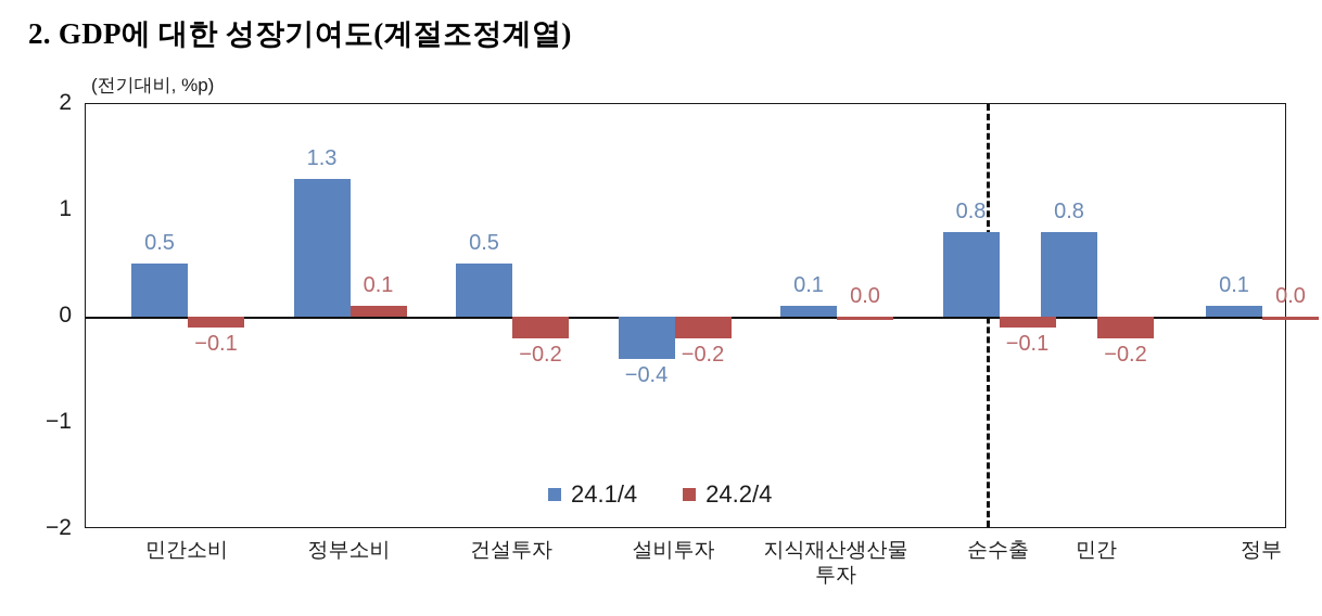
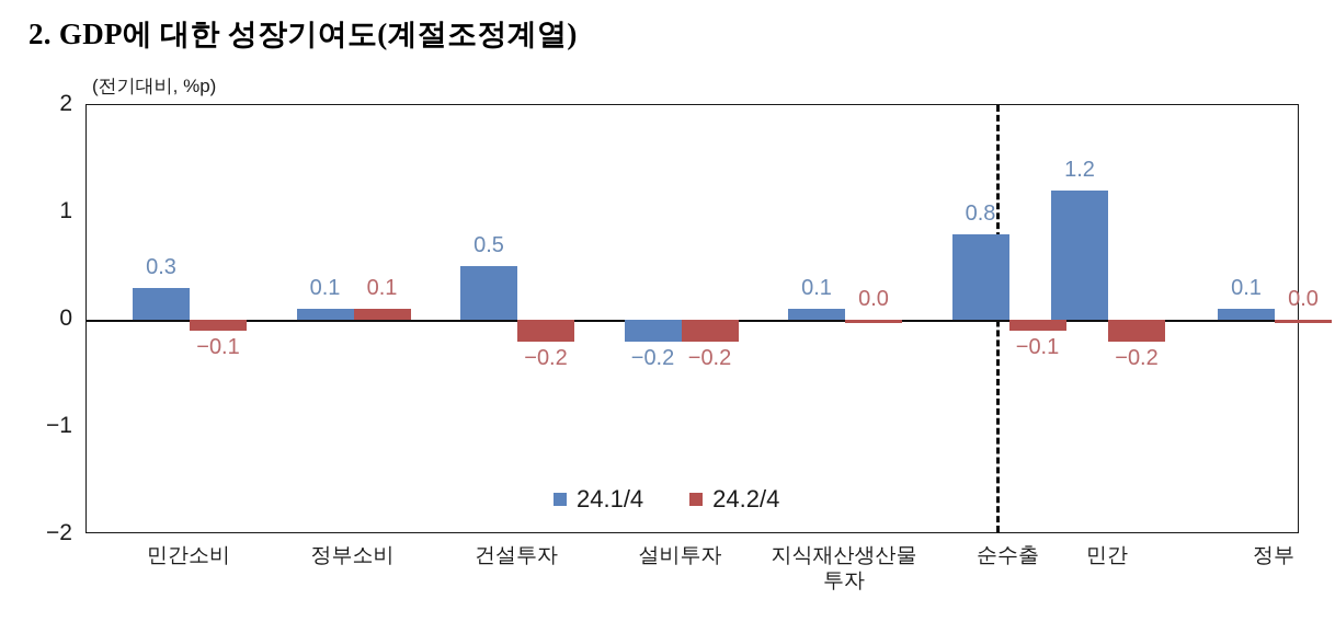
24.1/4/민간소비: 0.5 -> 0.3
24.1/4/정부소비: 1.3 -> 0.1
24.1/4/설비투자: −0.4 -> −0.2
24.1/4/민간: 0.8 -> 1.2
